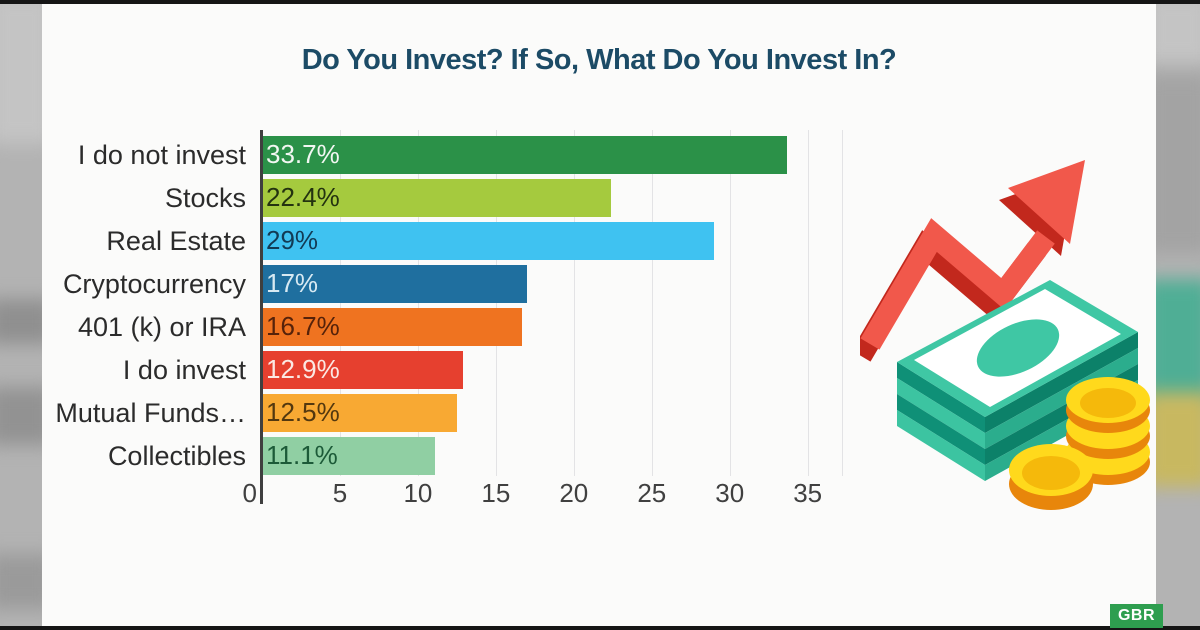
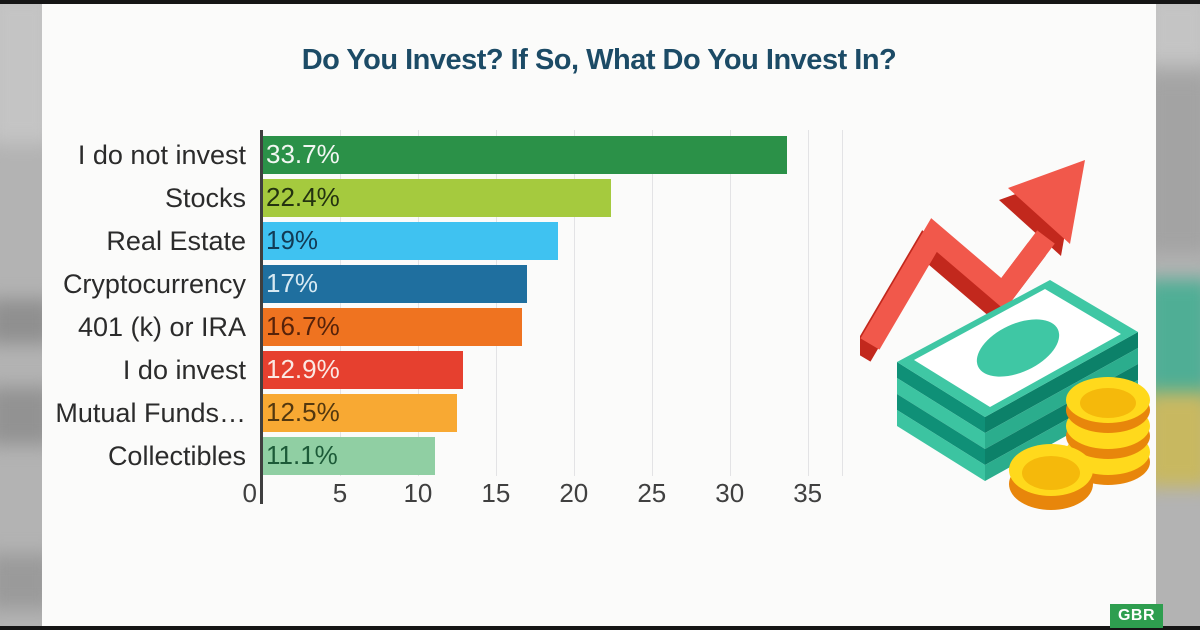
Real Estate: 29% -> 19%
